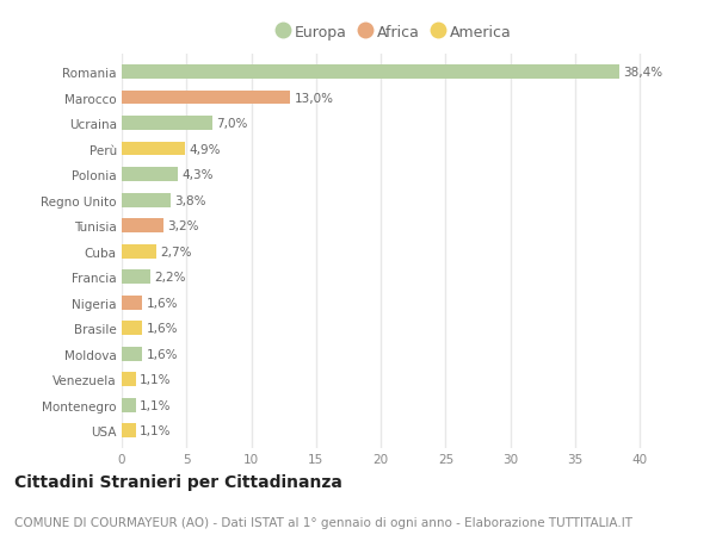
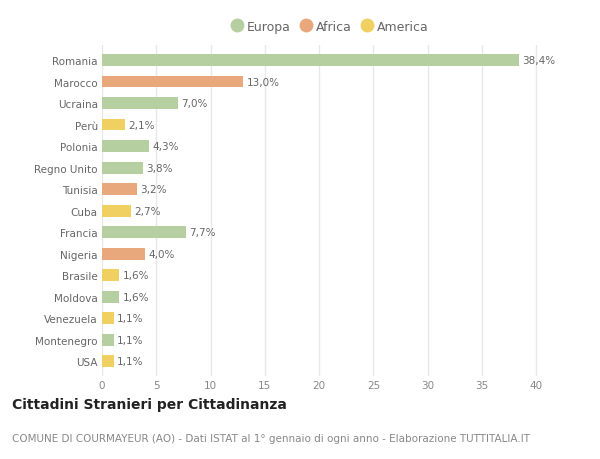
Perù: 4,9% -> 2,1%
Francia: 2,2% -> 7,7%
Nigeria: 1,6% -> 4,0%
